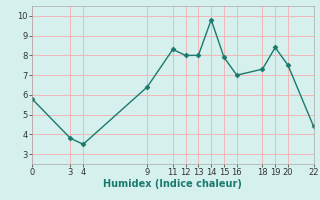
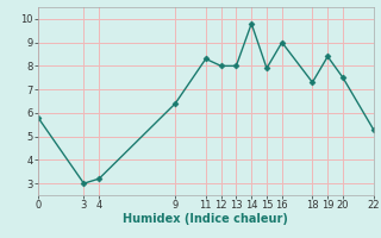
3: 3.8 -> 3.0
4: 3.5 -> 3.2
16: 7.0 -> 9.0
22: 4.4 -> 5.3
